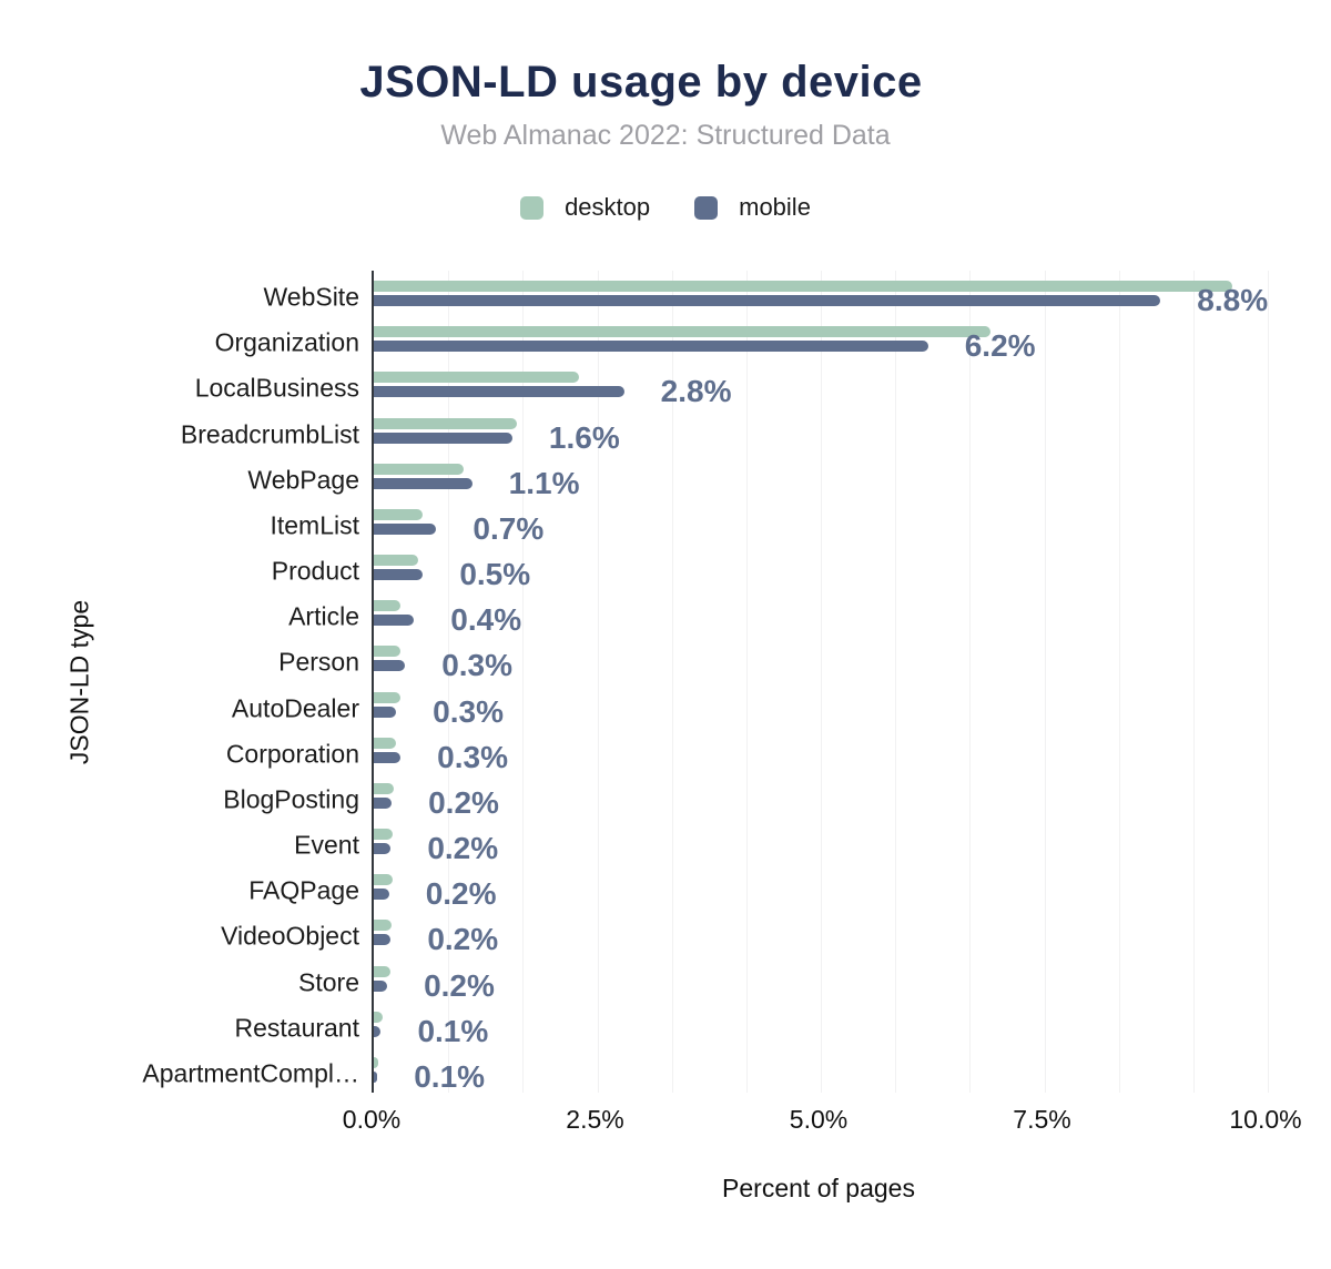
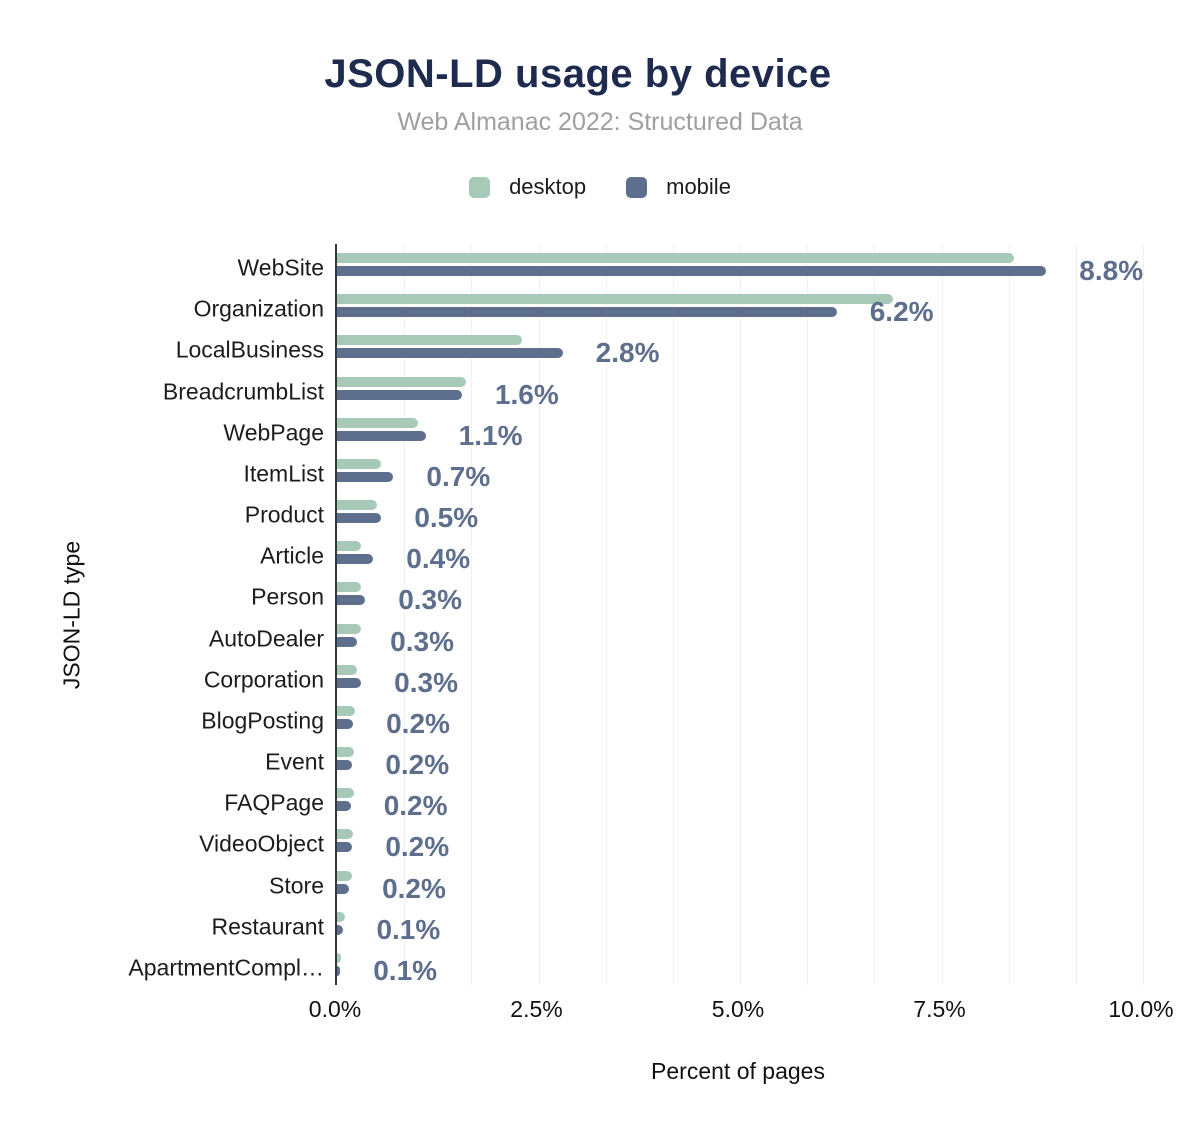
desktop/WebSite: 9.6% -> 8.4%
